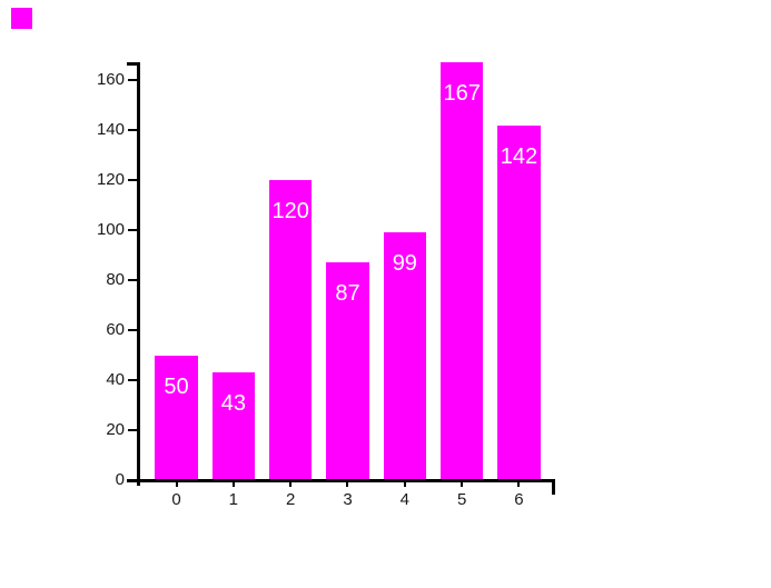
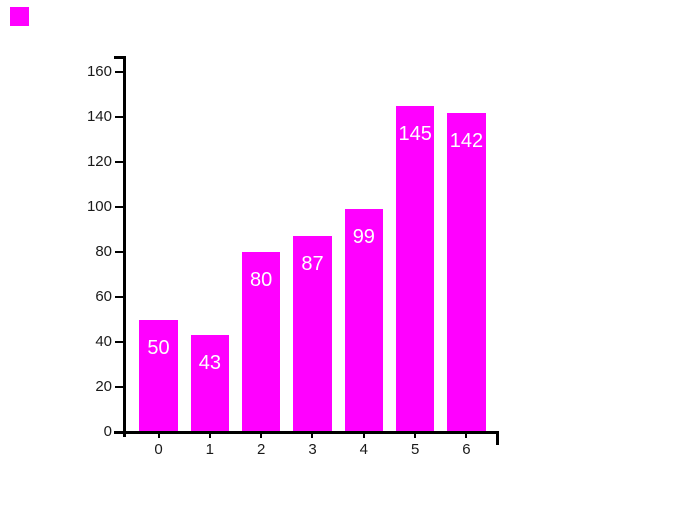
2: 120 -> 80
5: 167 -> 145
